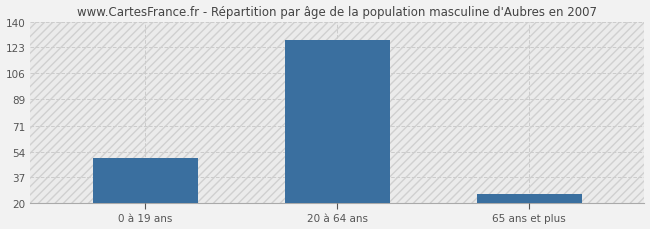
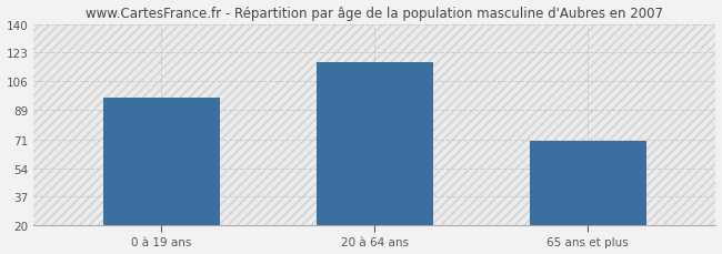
0 à 19 ans: 50 -> 96
20 à 64 ans: 128 -> 117
65 ans et plus: 26 -> 70
